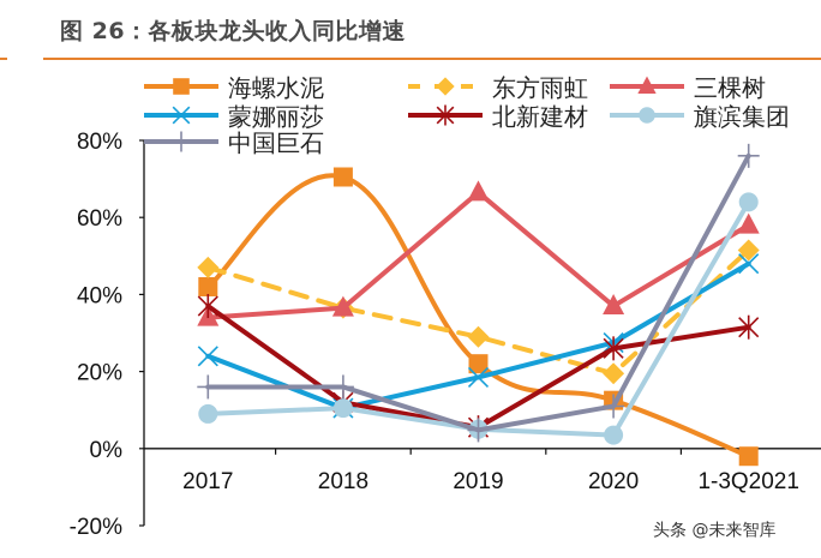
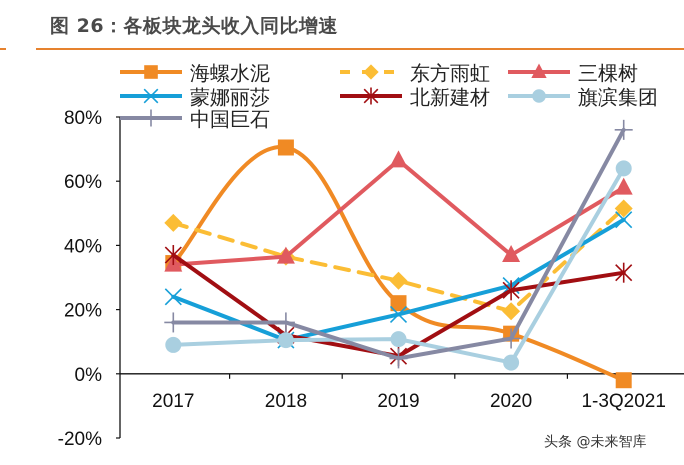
海螺水泥/2017: 42% -> 34%
旗滨集团/2019: 5% -> 11%
